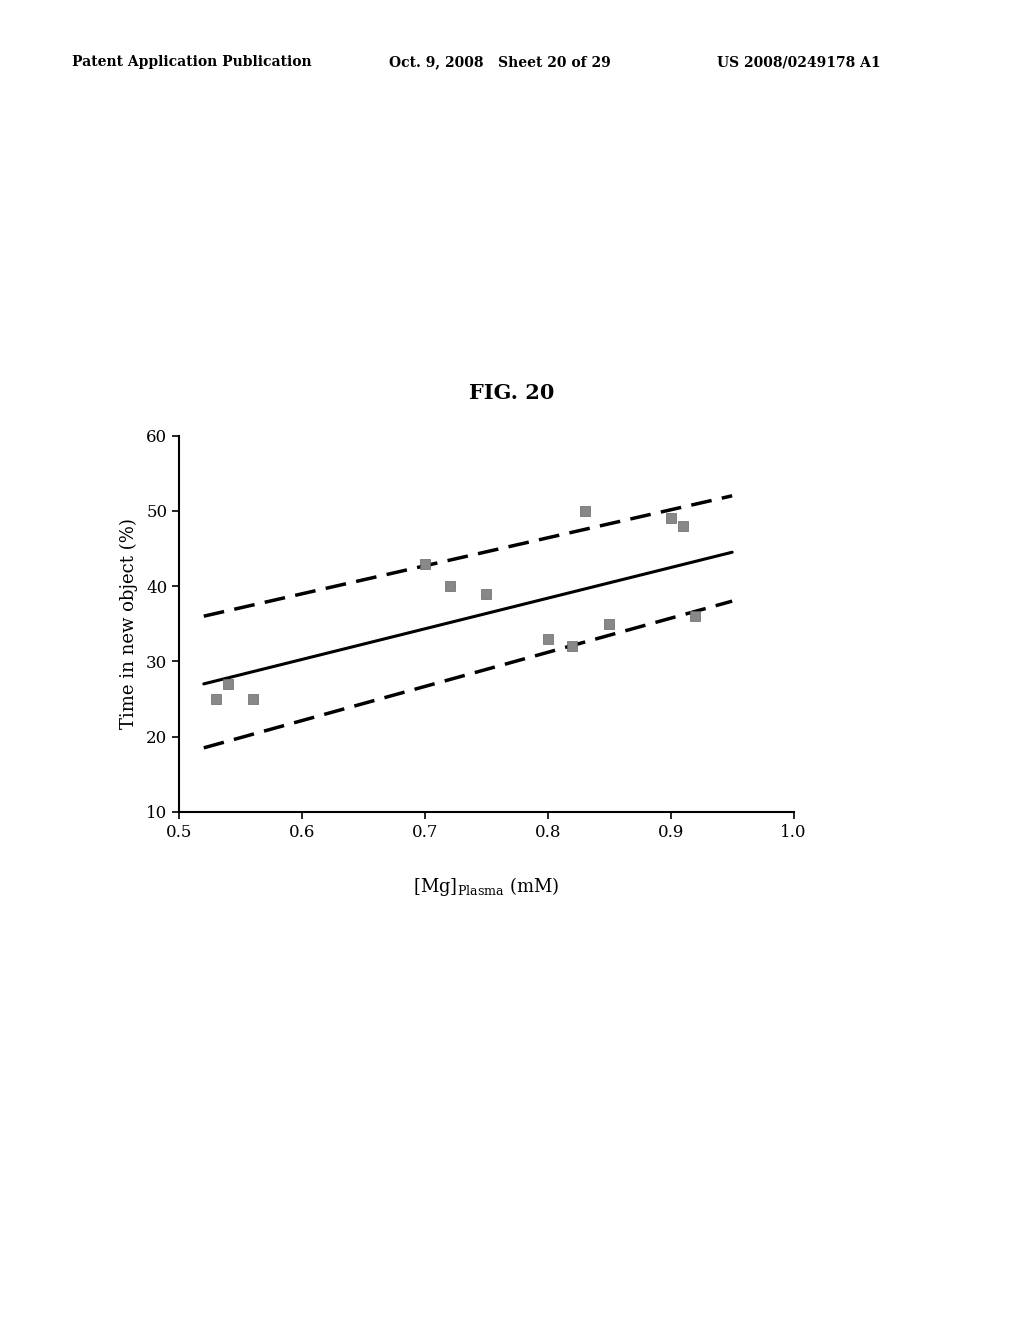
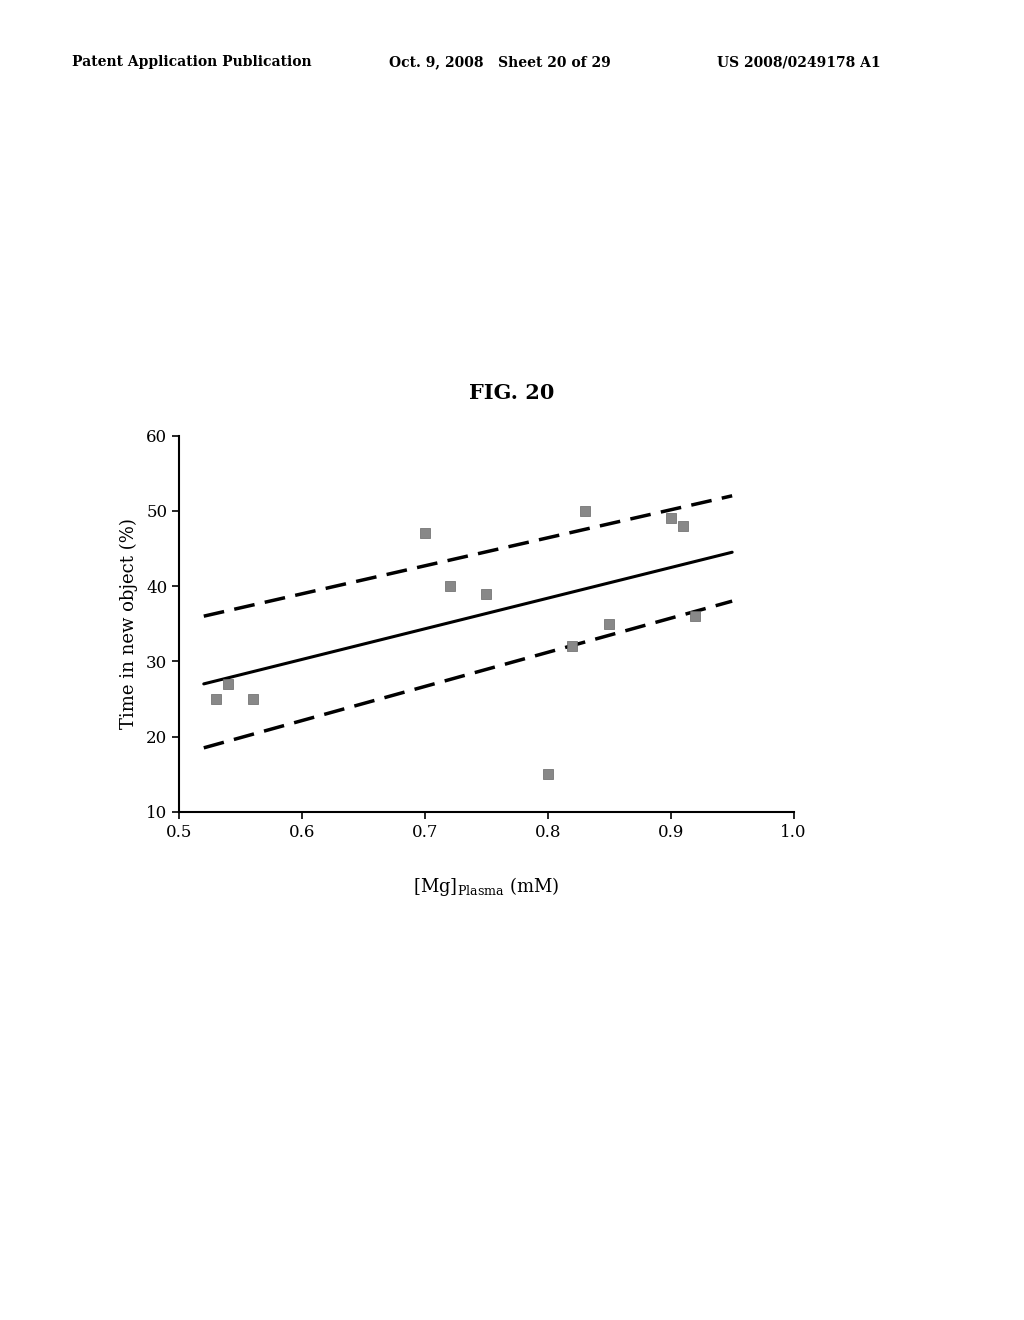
0.7: 43 -> 47
0.8: 33 -> 15
